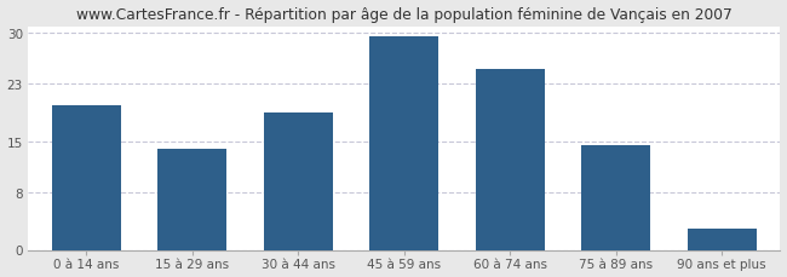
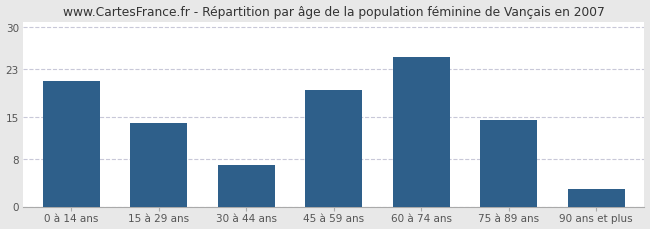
0 à 14 ans: 20.0 -> 21.0
30 à 44 ans: 19.0 -> 7.0
45 à 59 ans: 29.5 -> 19.6
